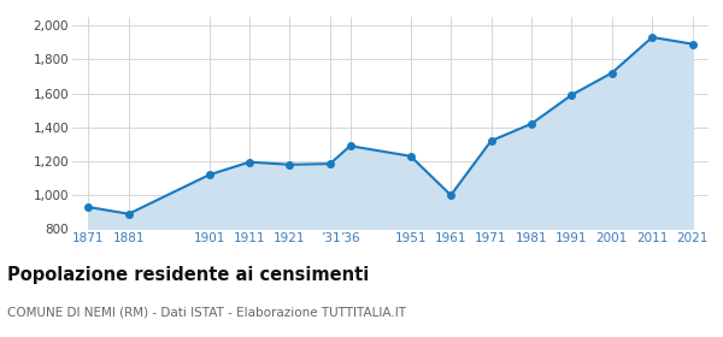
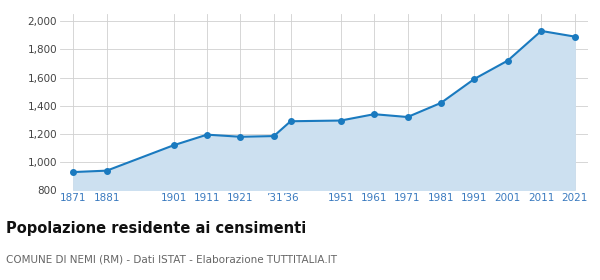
1881: 890 -> 940
1951: 1,230 -> 1,300
1961: 1,000 -> 1,340
